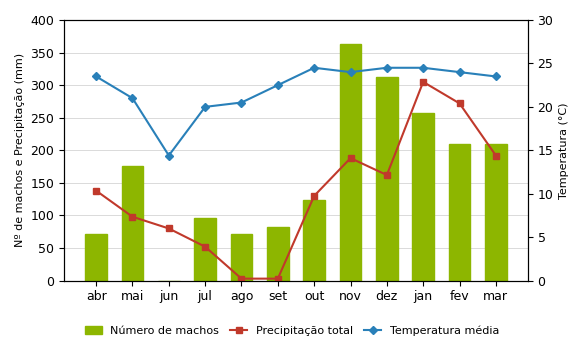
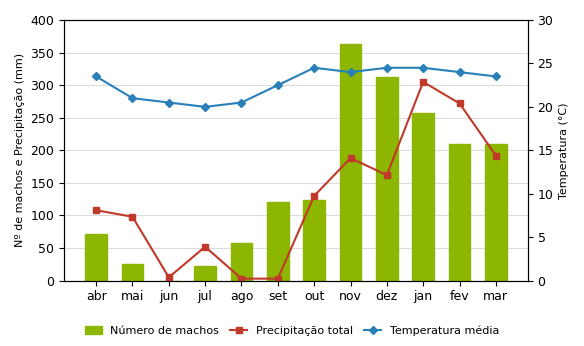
Precipitação total/abr: 138 -> 108
Número de machos/mai: 176 -> 25
Precipitação total/jun: 80 -> 5
Temperatura média/jun: 14.4 -> 20.5
Número de machos/jul: 96 -> 23
Número de machos/ago: 72 -> 57
Número de machos/set: 82 -> 120
